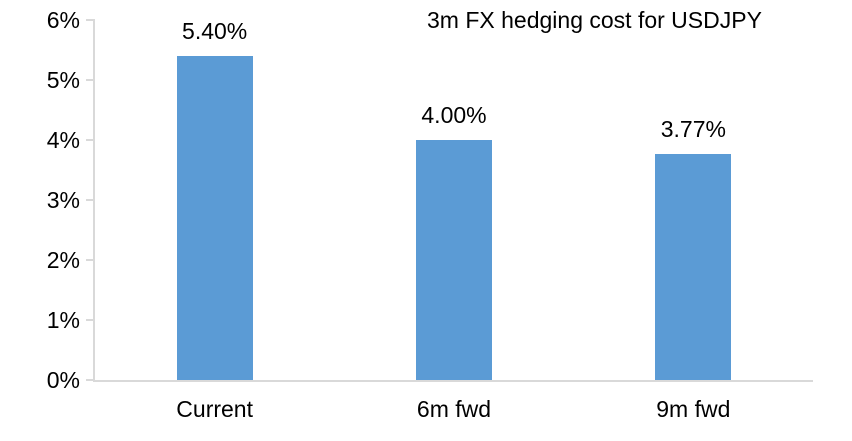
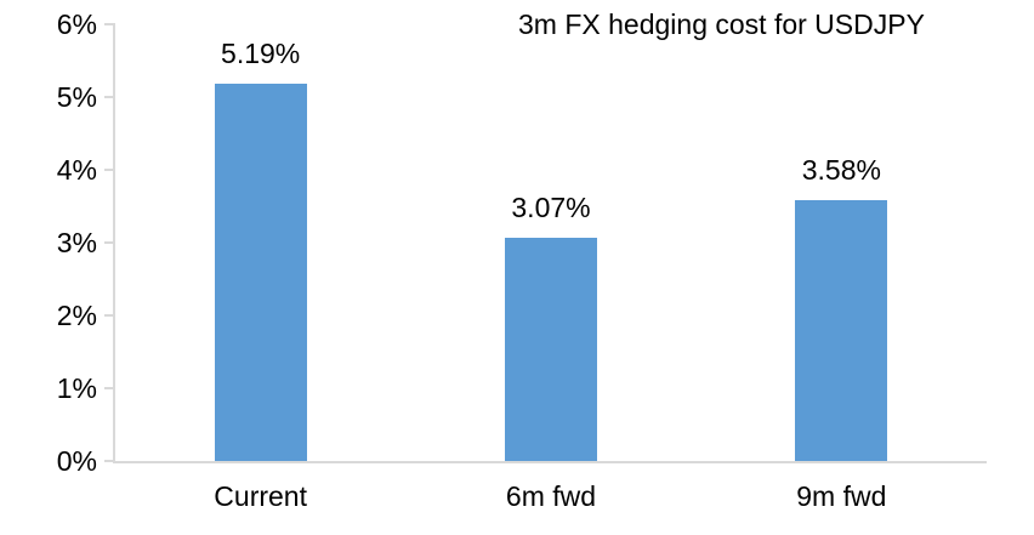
Current: 5.40% -> 5.19%
6m fwd: 4.00% -> 3.07%
9m fwd: 3.77% -> 3.58%
